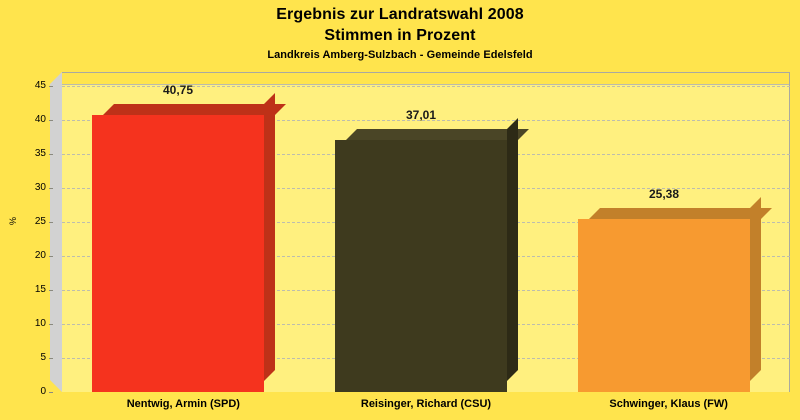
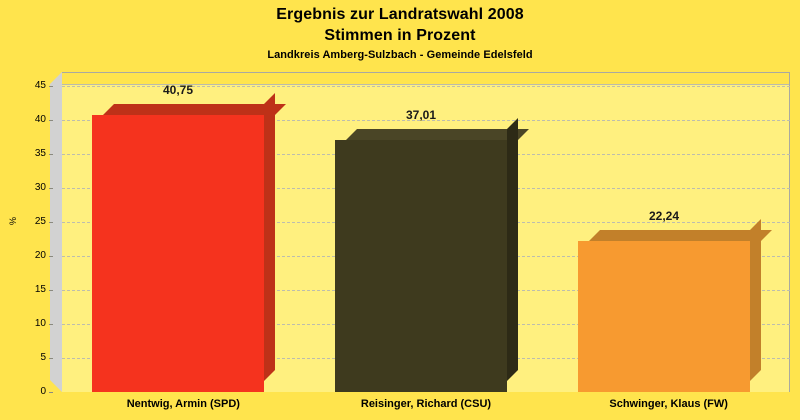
Schwinger, Klaus (FW): 25,38 -> 22,24
